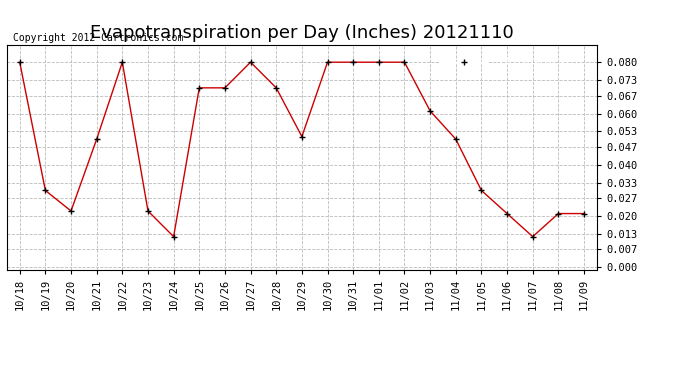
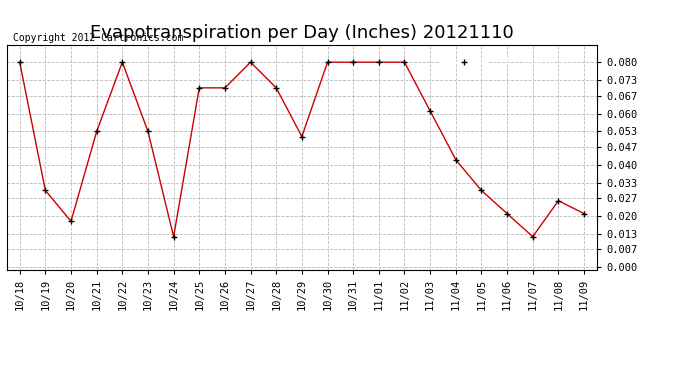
10/20: 0.022 -> 0.018
10/21: 0.050 -> 0.053
10/23: 0.022 -> 0.053
11/04: 0.050 -> 0.042
11/08: 0.021 -> 0.026
